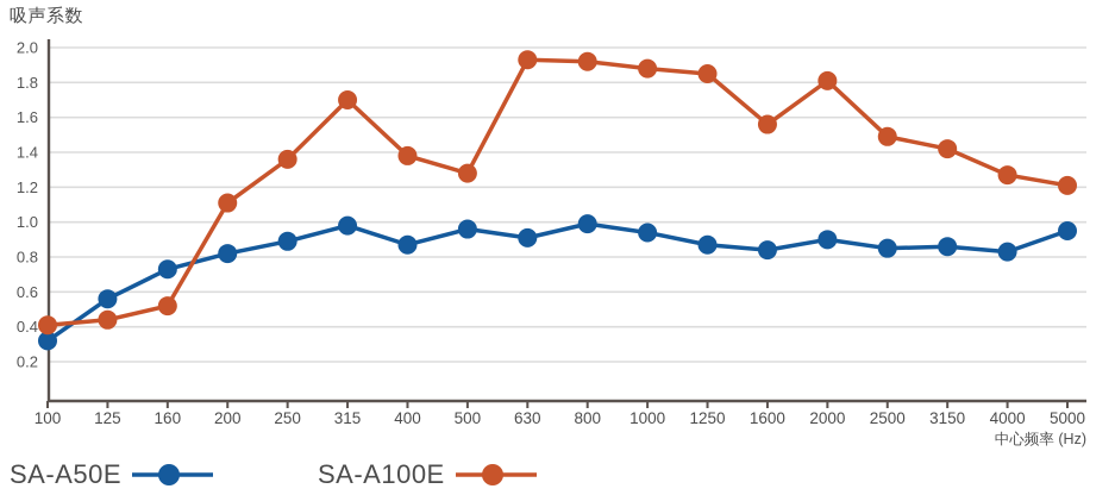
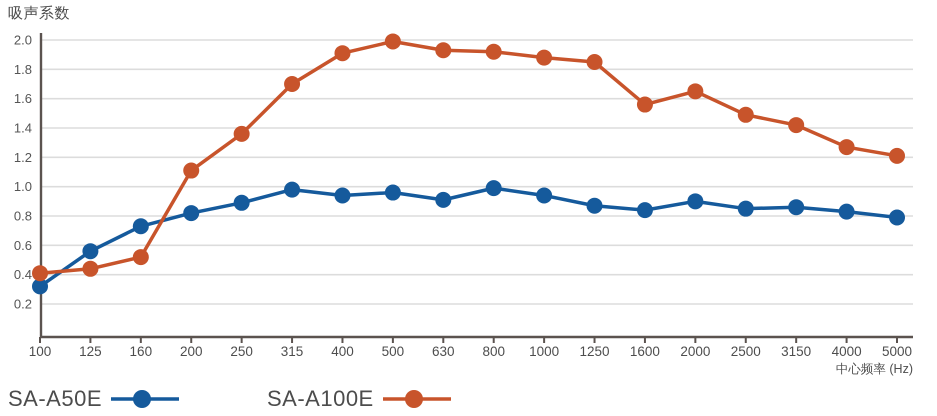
SA-A50E/400: 0.87 -> 0.94
SA-A100E/400: 1.38 -> 1.91
SA-A100E/500: 1.28 -> 1.99
SA-A100E/2000: 1.81 -> 1.65
SA-A50E/5000: 0.95 -> 0.79
